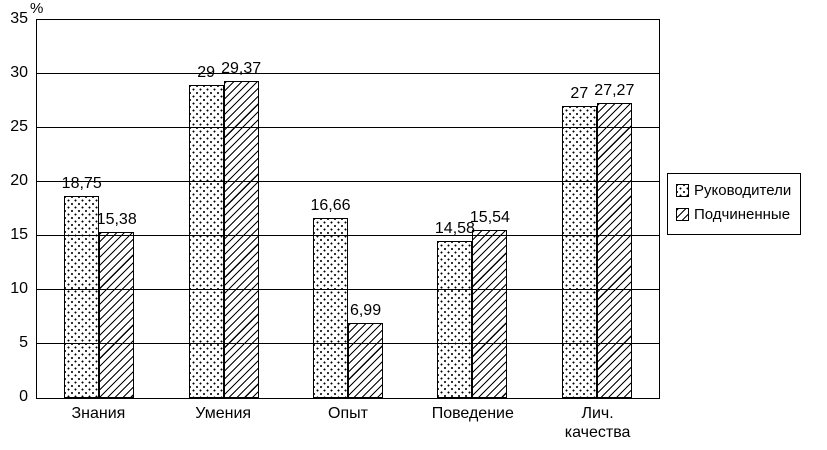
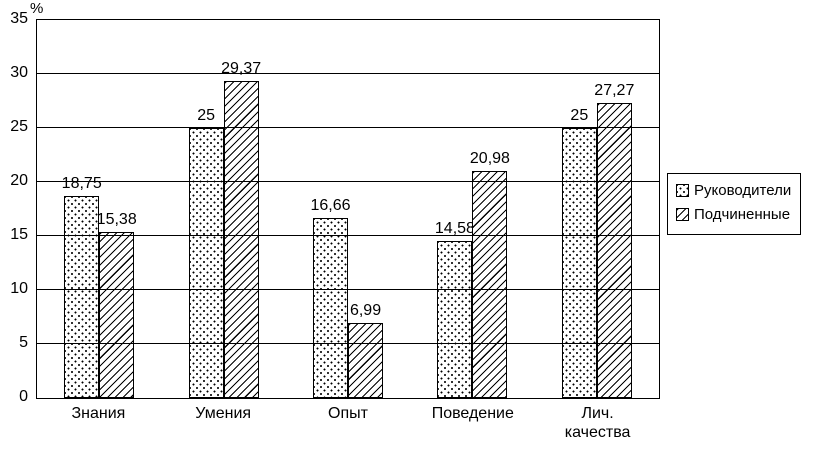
Руководители/Умения: 29 -> 25
Подчиненные/Поведение: 15,54 -> 20,98
Руководители/Лич. качества: 27 -> 25
